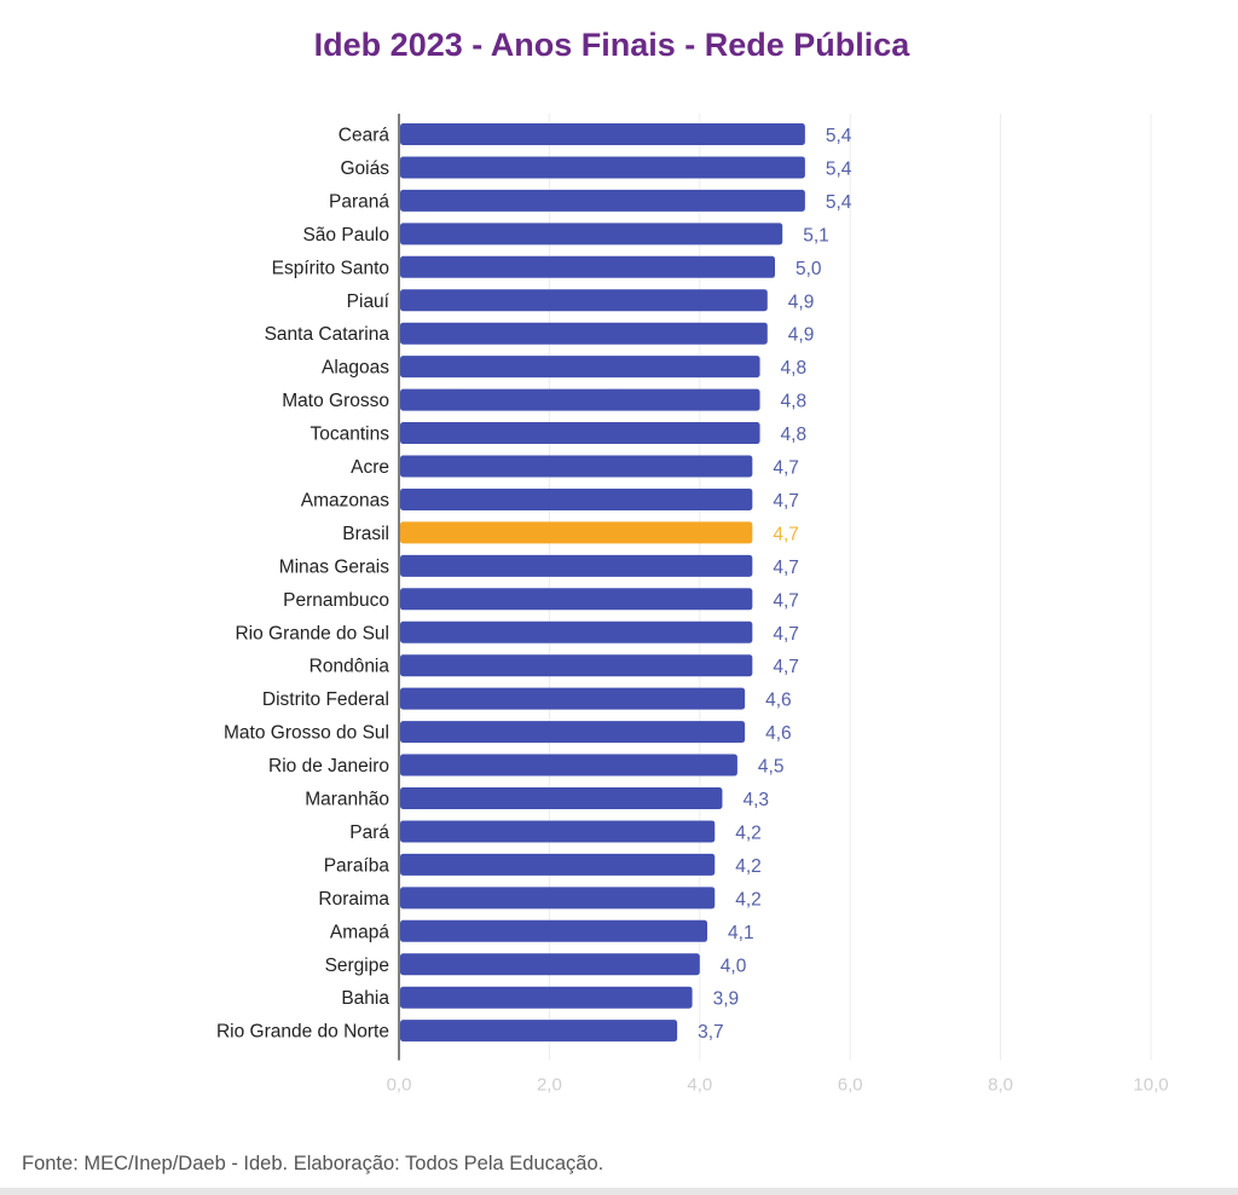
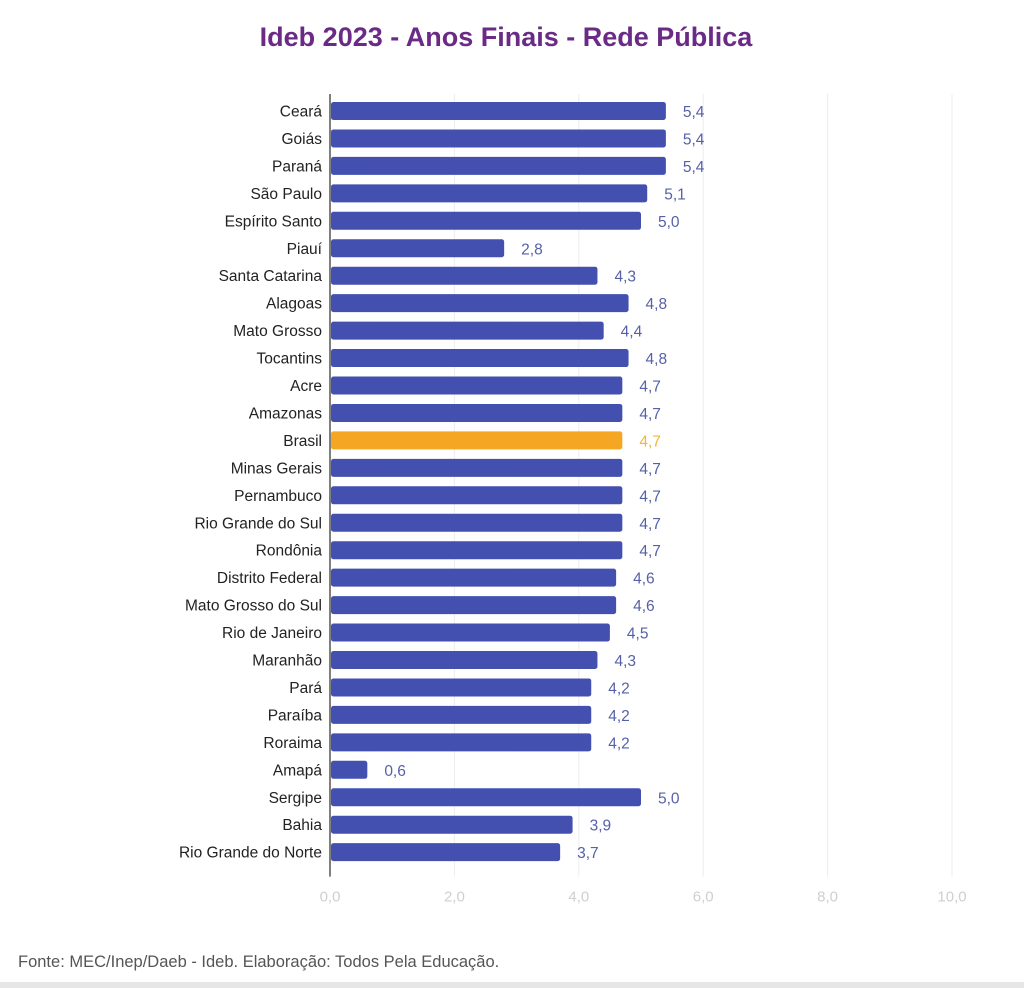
Piauí: 4,9 -> 2,8
Santa Catarina: 4,9 -> 4,3
Mato Grosso: 4,8 -> 4,4
Amapá: 4,1 -> 0,6
Sergipe: 4,0 -> 5,0
